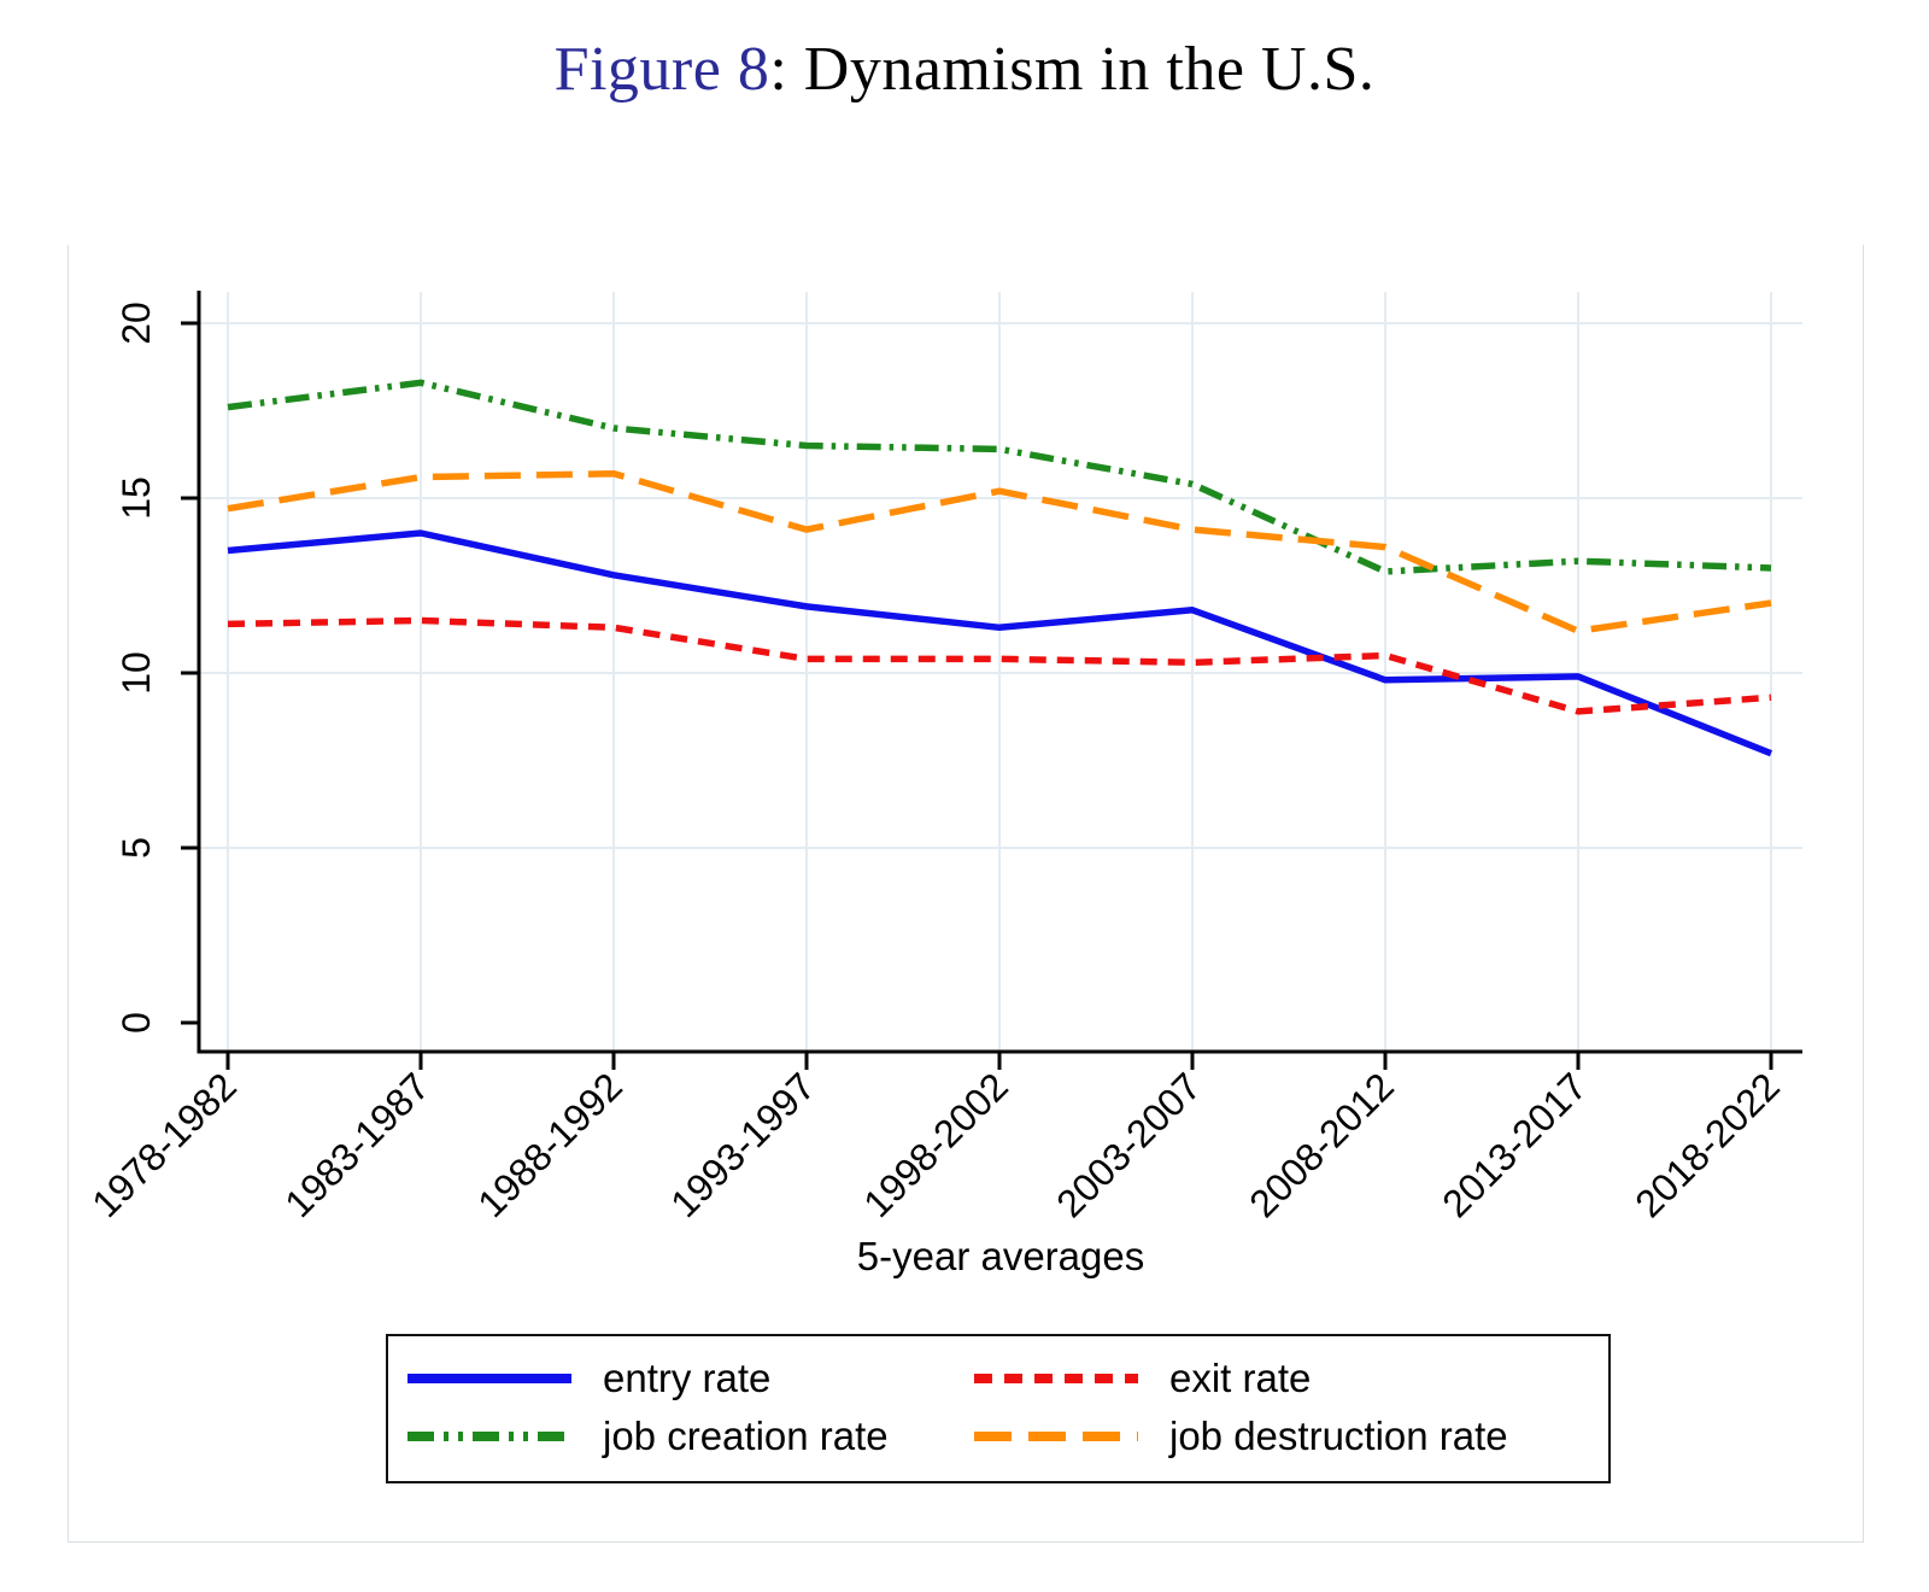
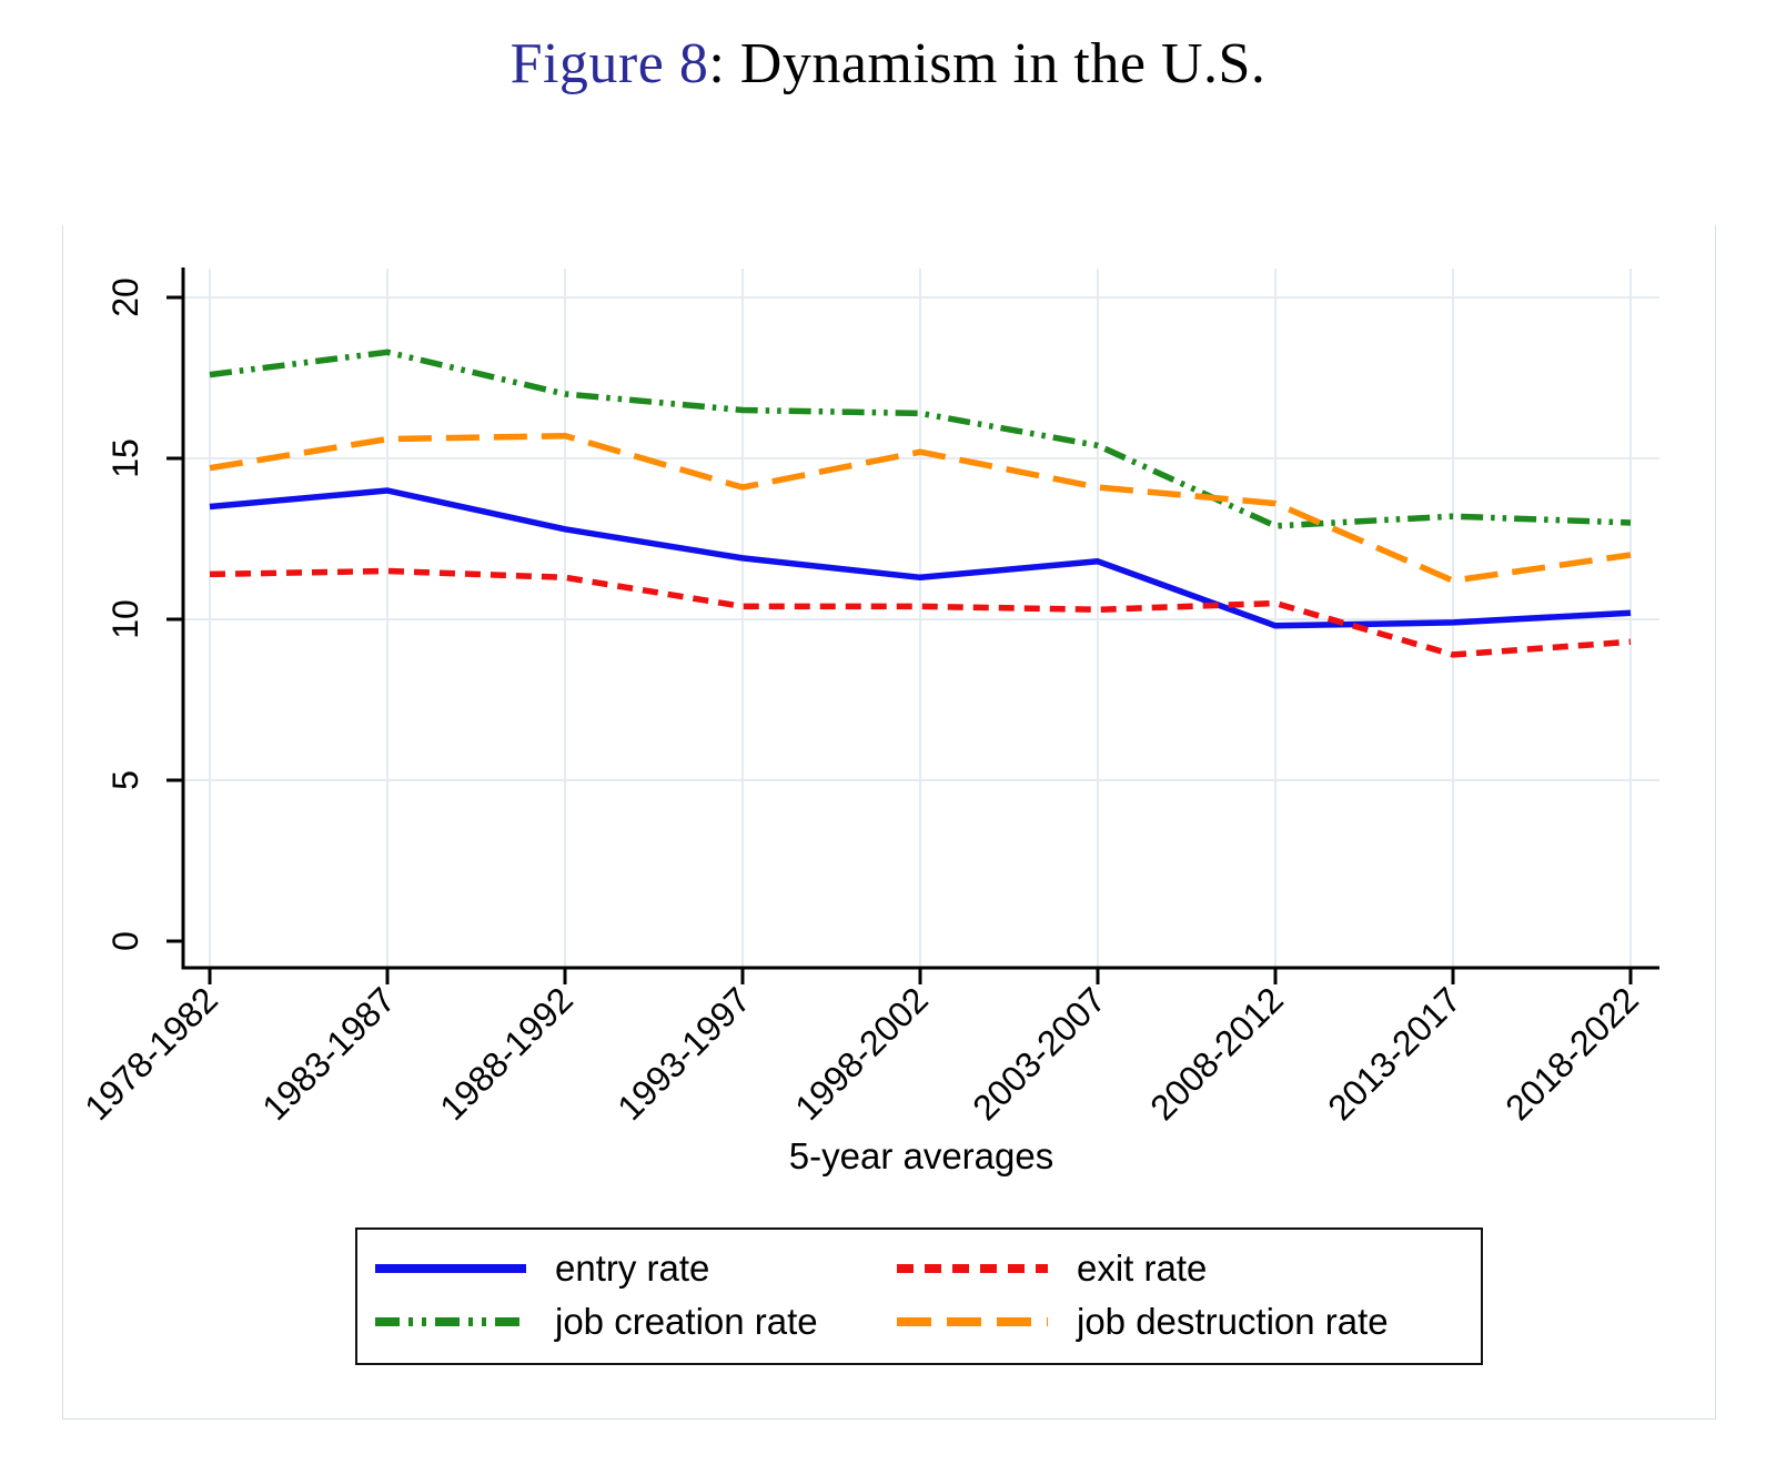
entry rate/2018-2022: 7.7 -> 10.2
